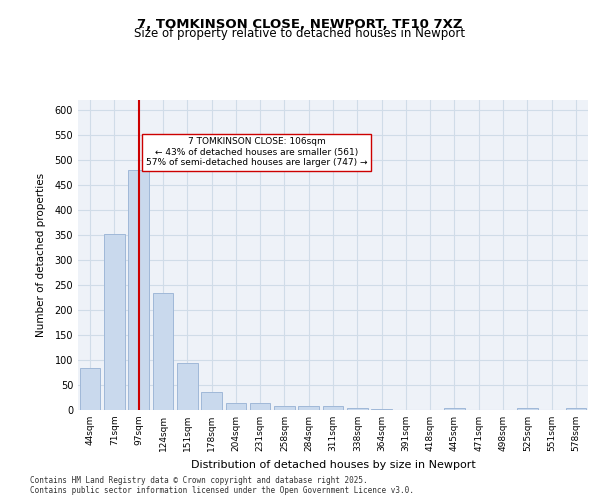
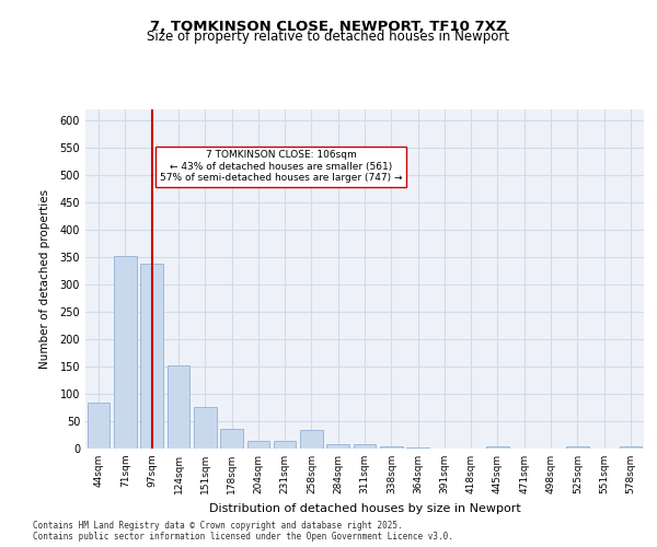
97sqm: 480 -> 338
124sqm: 235 -> 152
151sqm: 95 -> 76
258sqm: 8 -> 34
